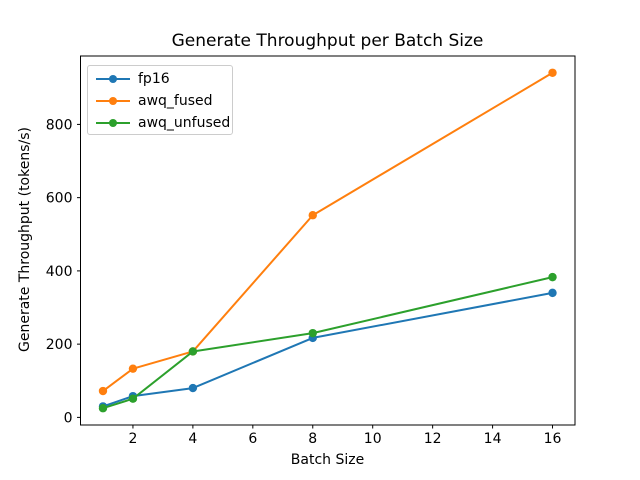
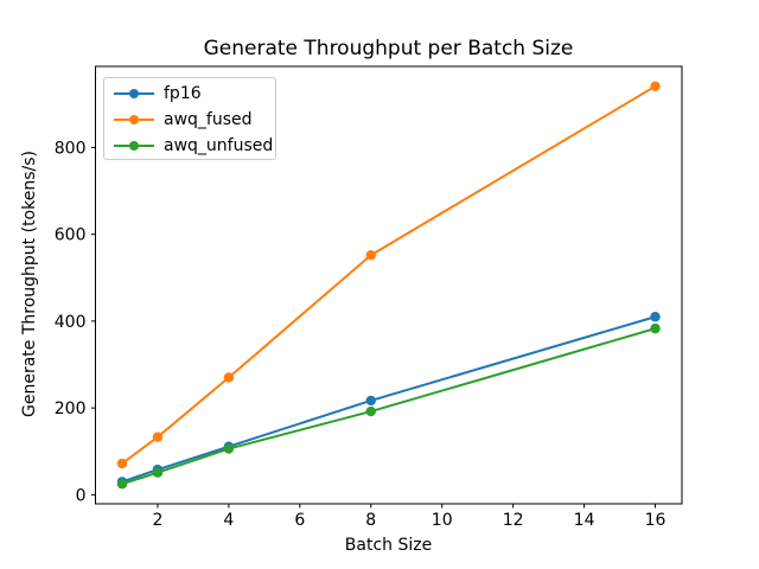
fp16/4: 80 -> 110
awq_fused/4: 180 -> 270
awq_unfused/4: 180 -> 110
awq_unfused/8: 230 -> 190
fp16/16: 340 -> 410
